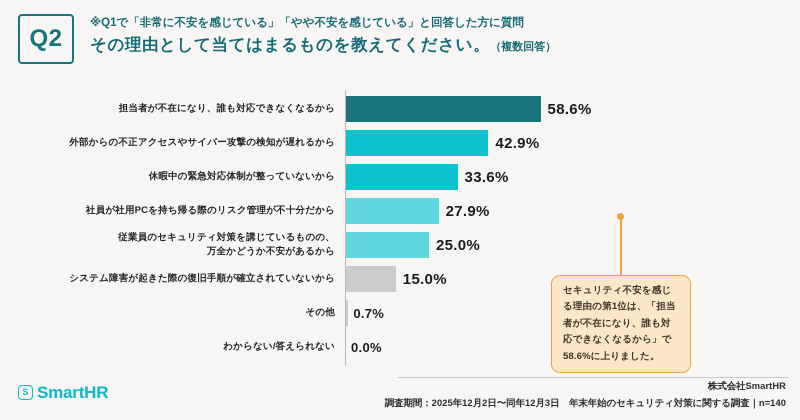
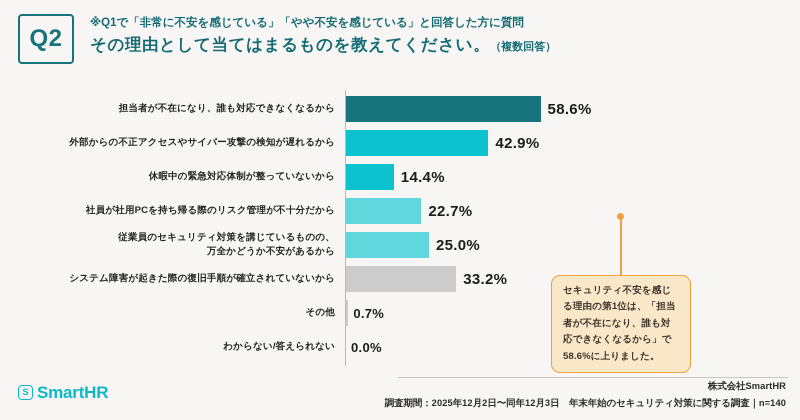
休暇中の緊急対応体制が整っていないから: 33.6% -> 14.4%
社員が社用PCを持ち帰る際のリスク管理が不十分だから: 27.9% -> 22.7%
システム障害が起きた際の復旧手順が確立されていないから: 15.0% -> 33.2%
